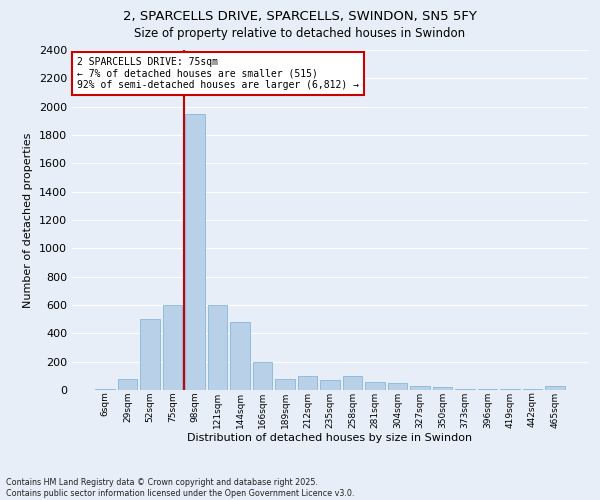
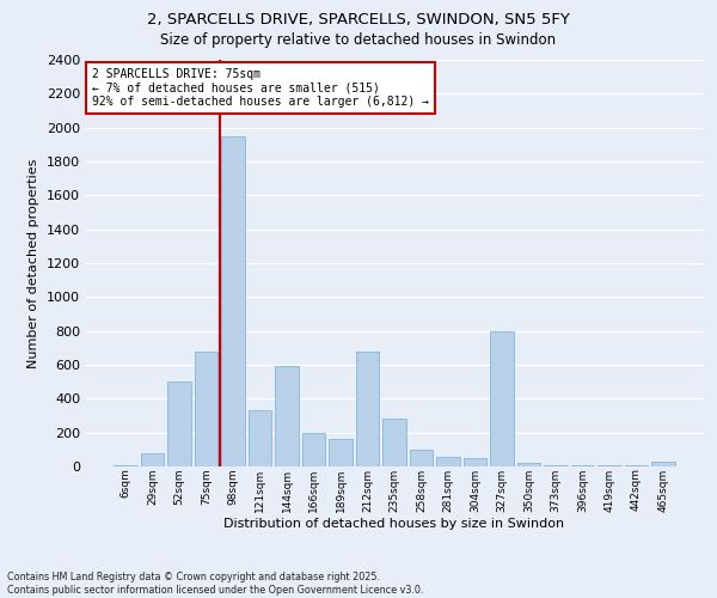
75sqm: 600 -> 680
121sqm: 600 -> 330
144sqm: 480 -> 590
189sqm: 80 -> 160
212sqm: 100 -> 680
235sqm: 70 -> 280
327sqm: 30 -> 800
